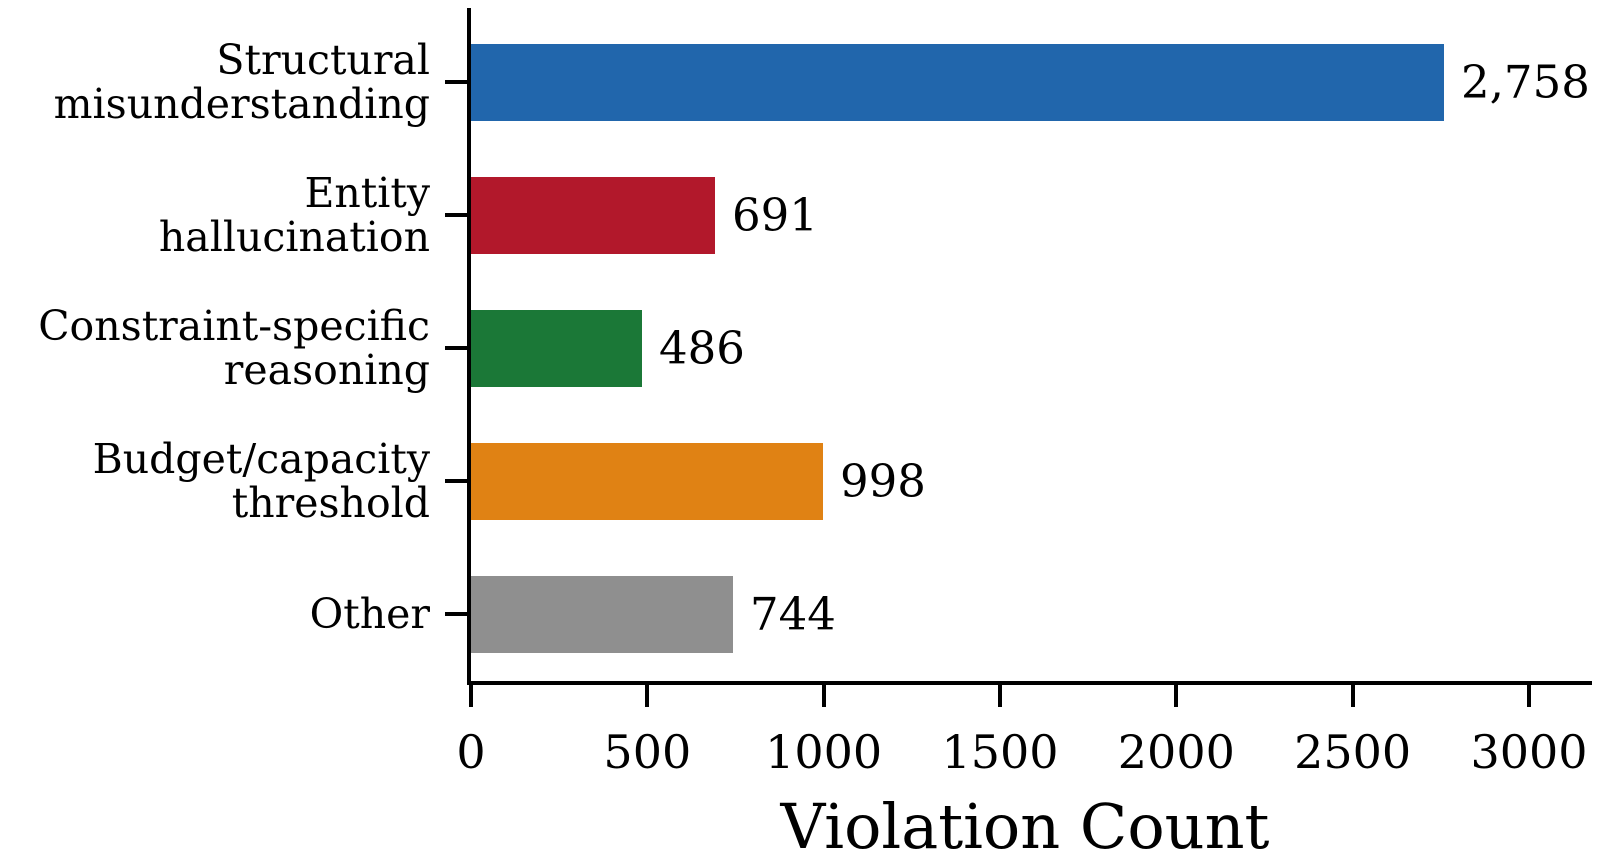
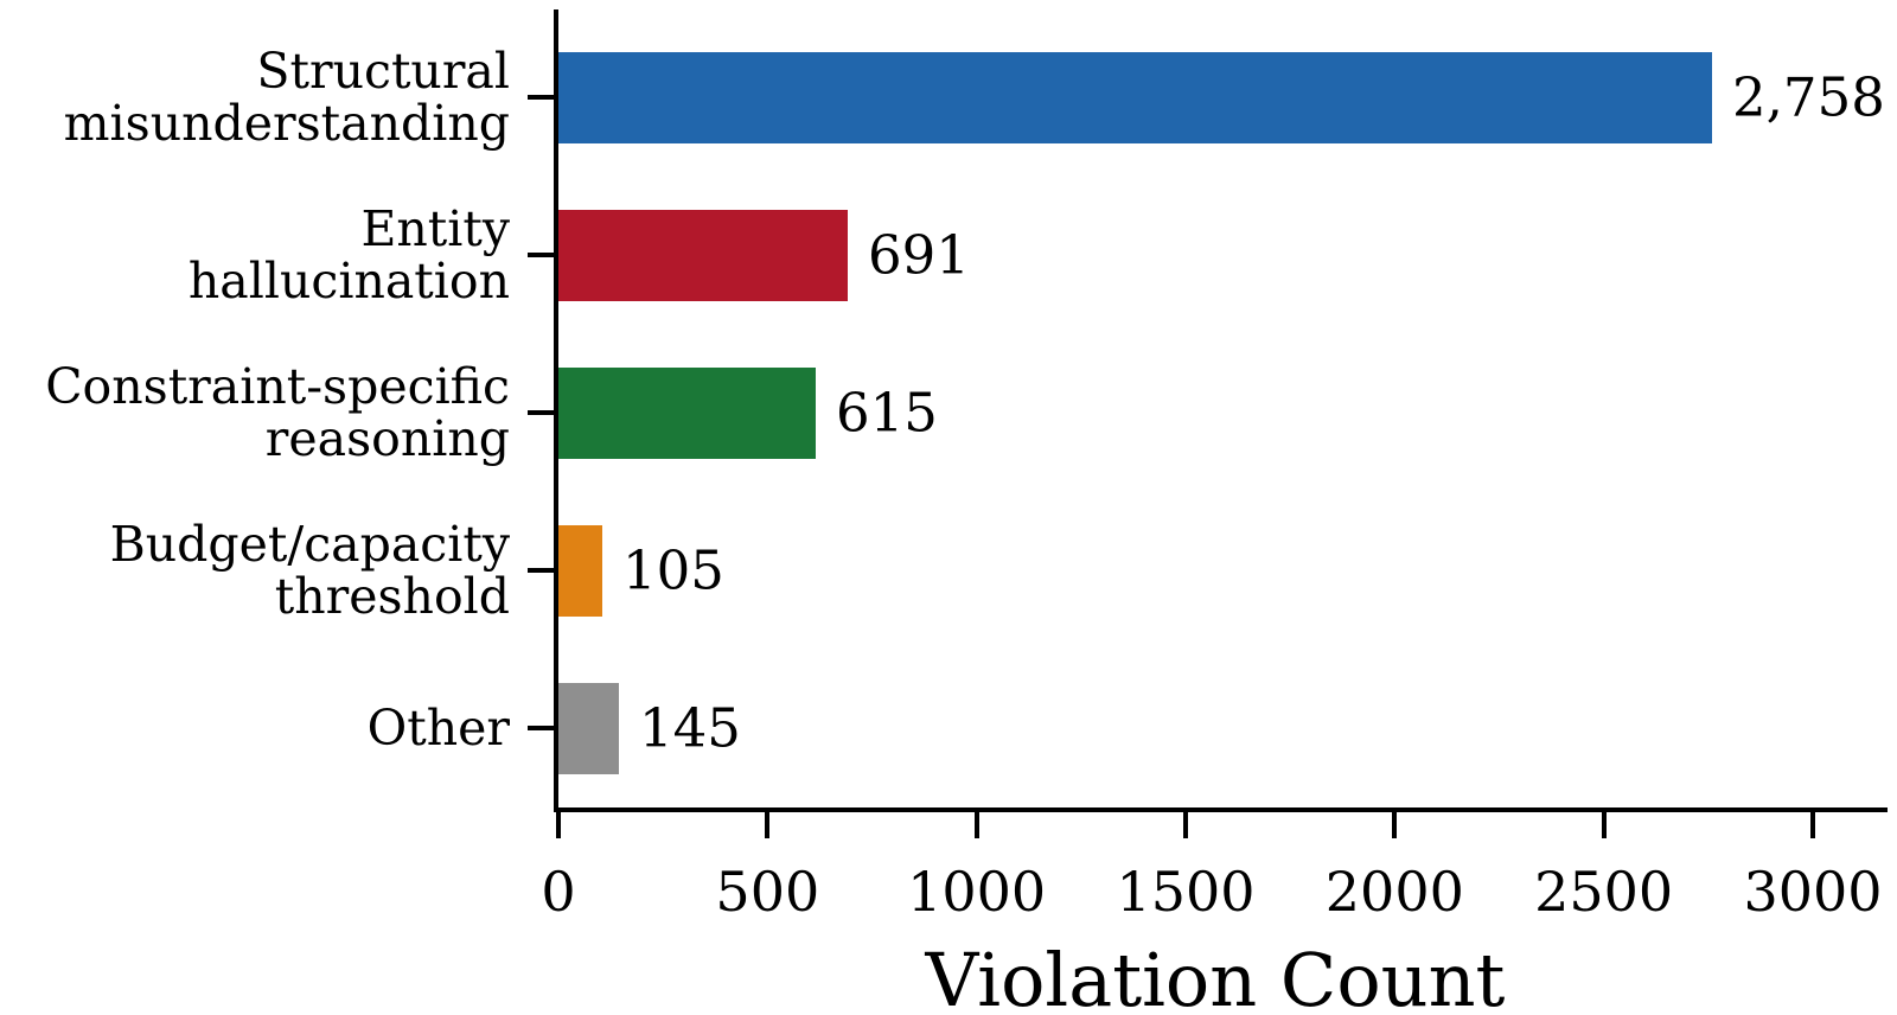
Constraint-specific reasoning: 486 -> 615
Budget/capacity threshold: 998 -> 105
Other: 744 -> 145
